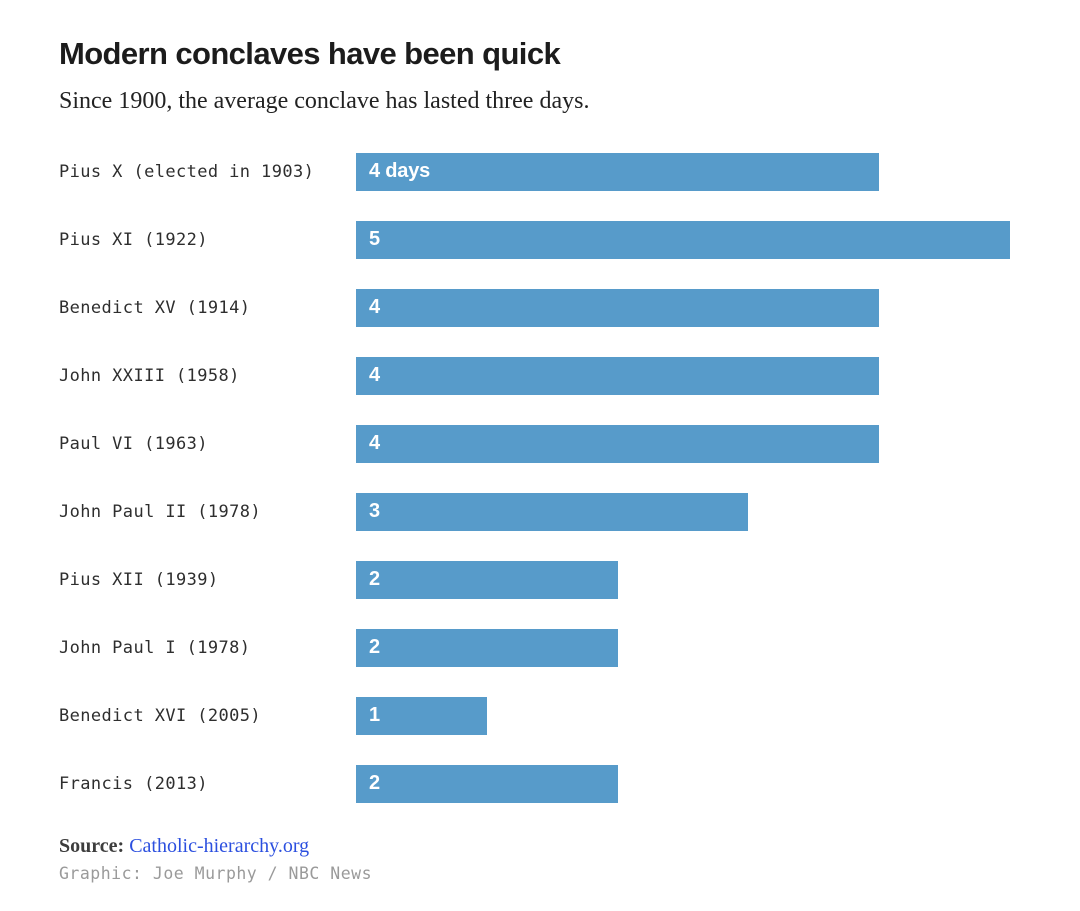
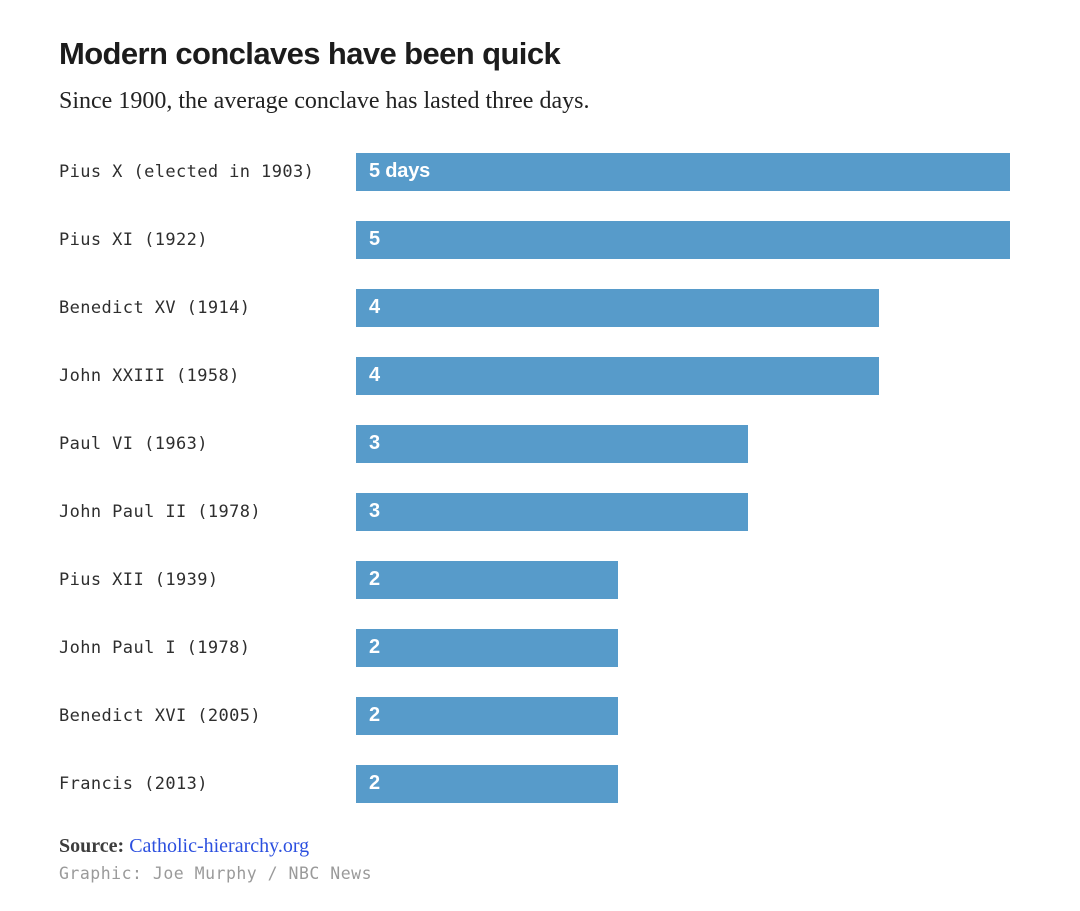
Pius X (elected in 1903): 4 -> 5
Paul VI (1963): 4 -> 3
Benedict XVI (2005): 1 -> 2
